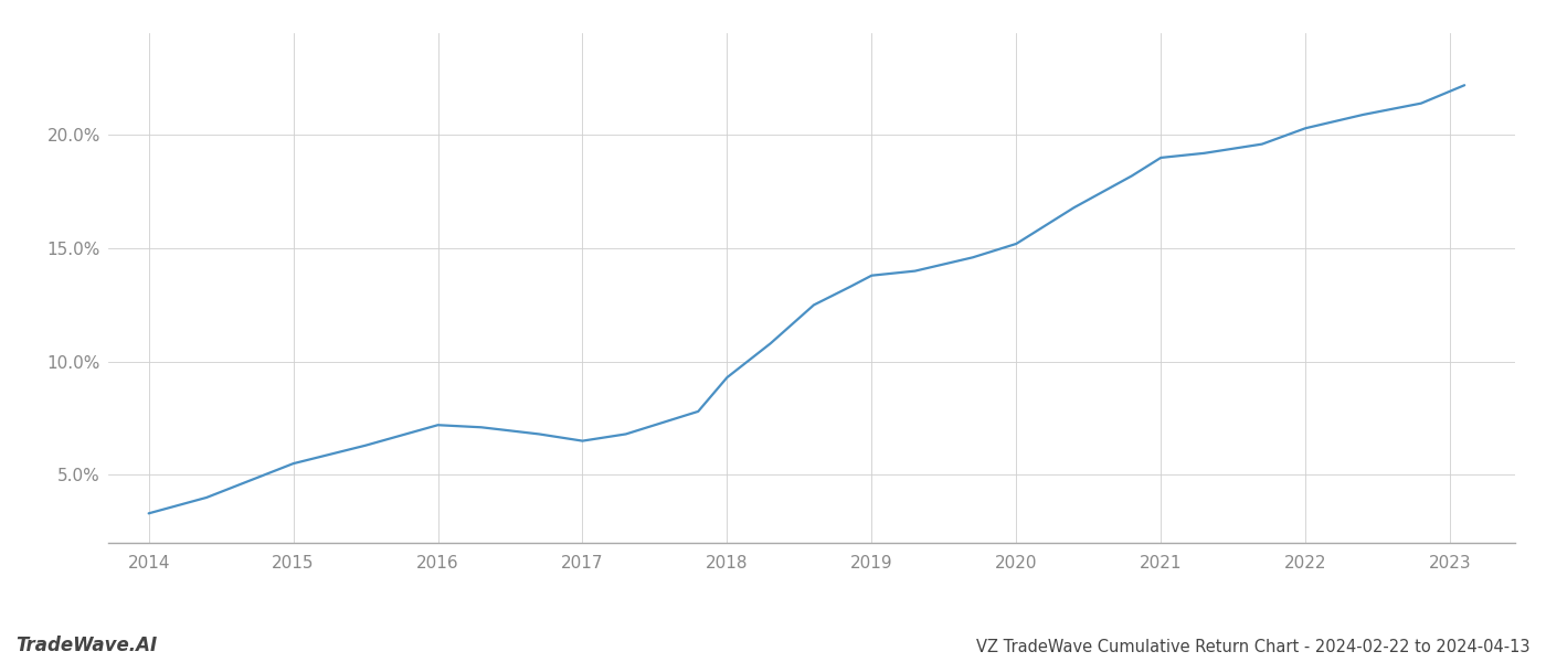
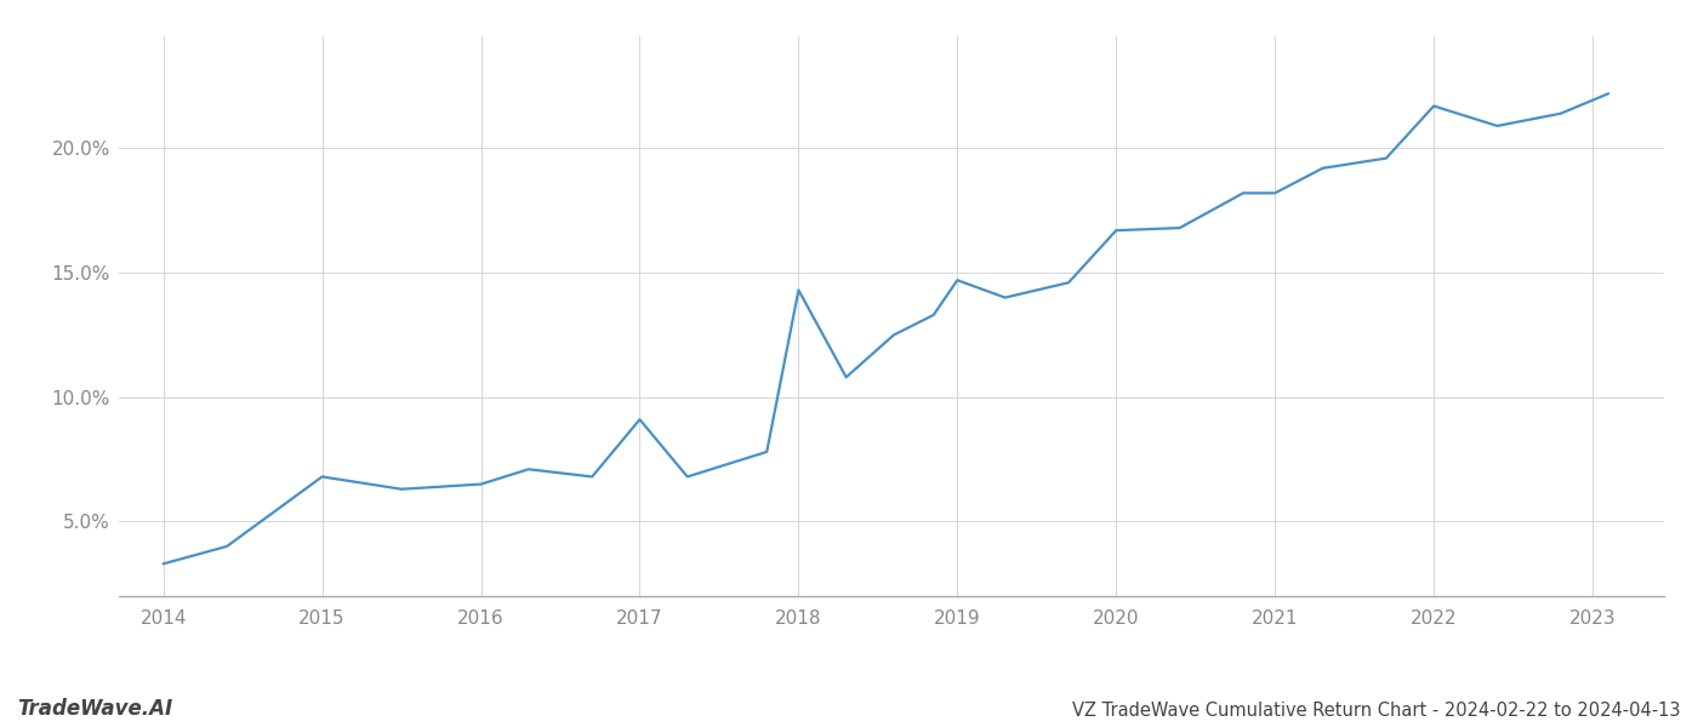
2015: 5.5% -> 6.8%
2016: 7.2% -> 6.5%
2017: 6.5% -> 9.1%
2018: 9.3% -> 14.3%
2019: 13.8% -> 14.7%
2020: 15.2% -> 16.7%
2021: 19.0% -> 18.2%
2022: 20.3% -> 21.7%
